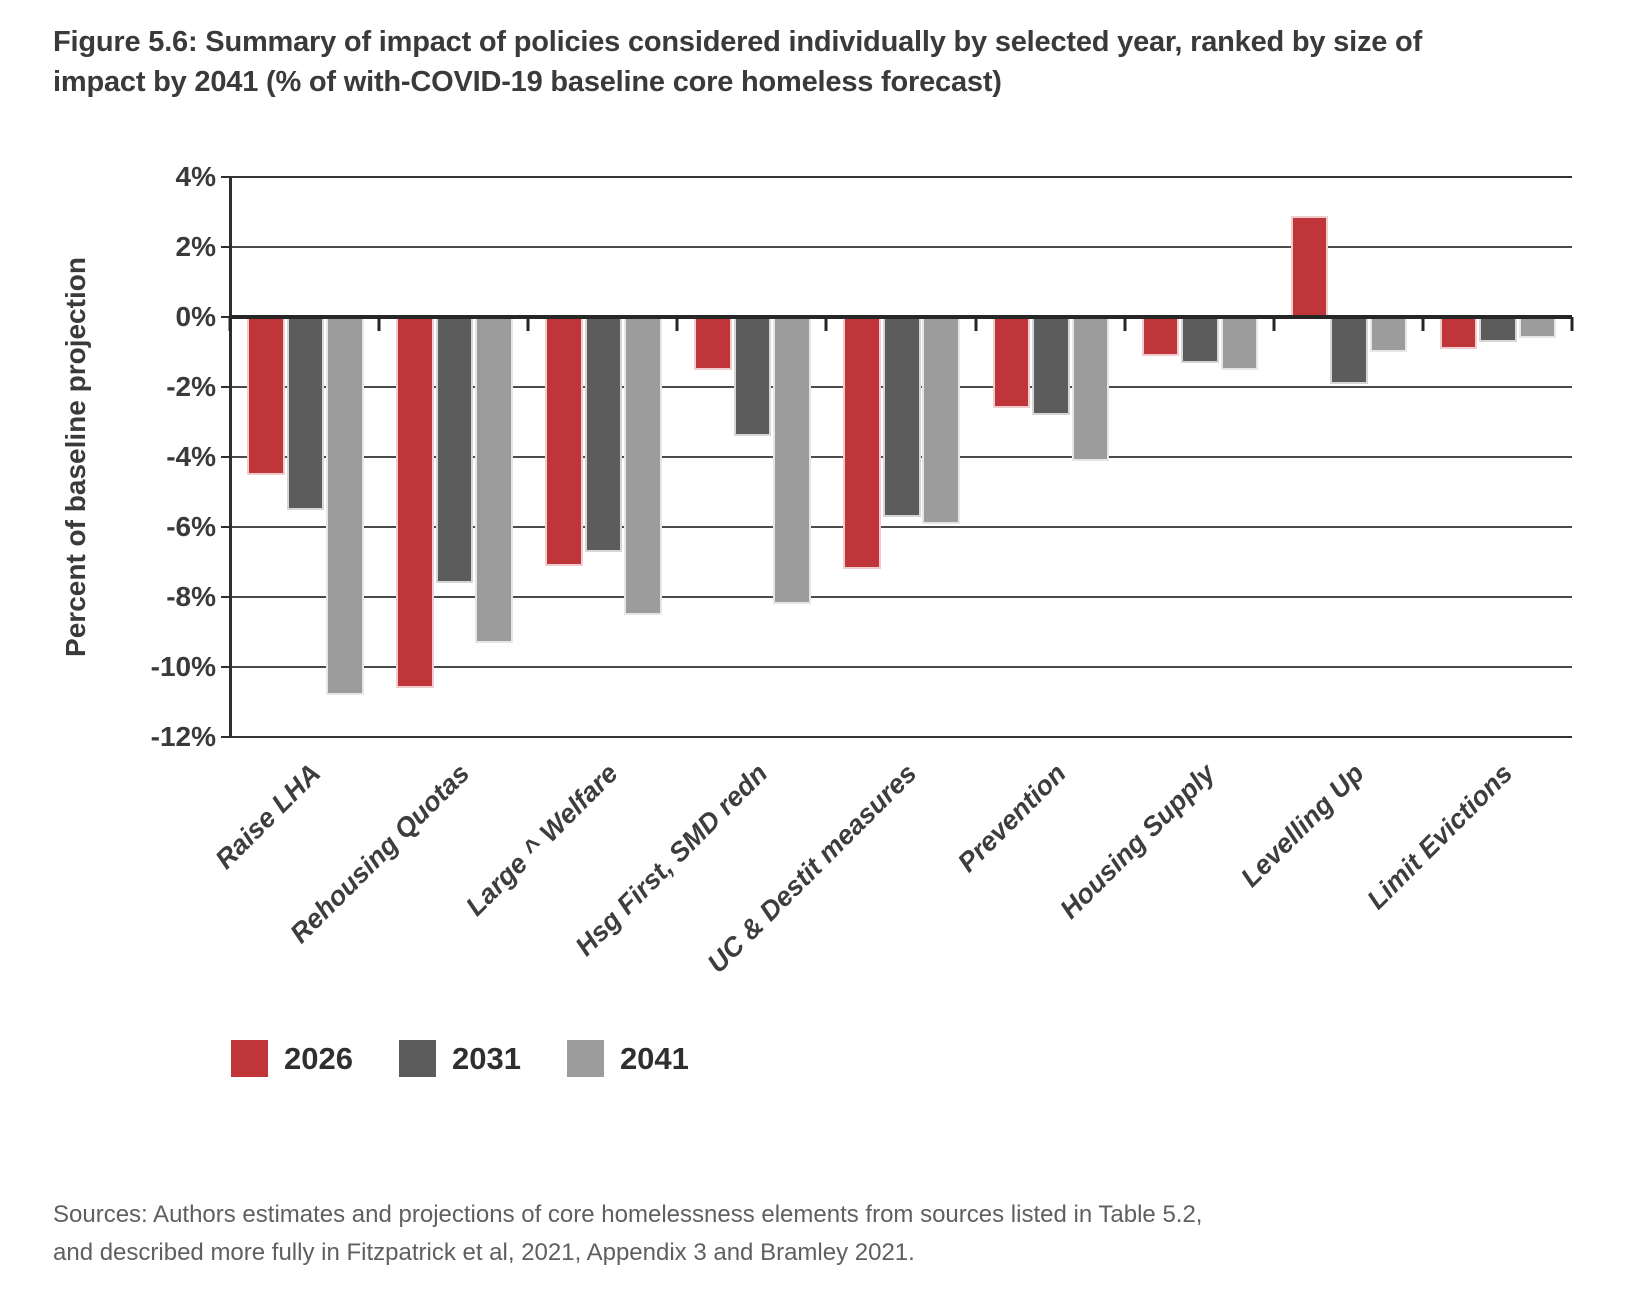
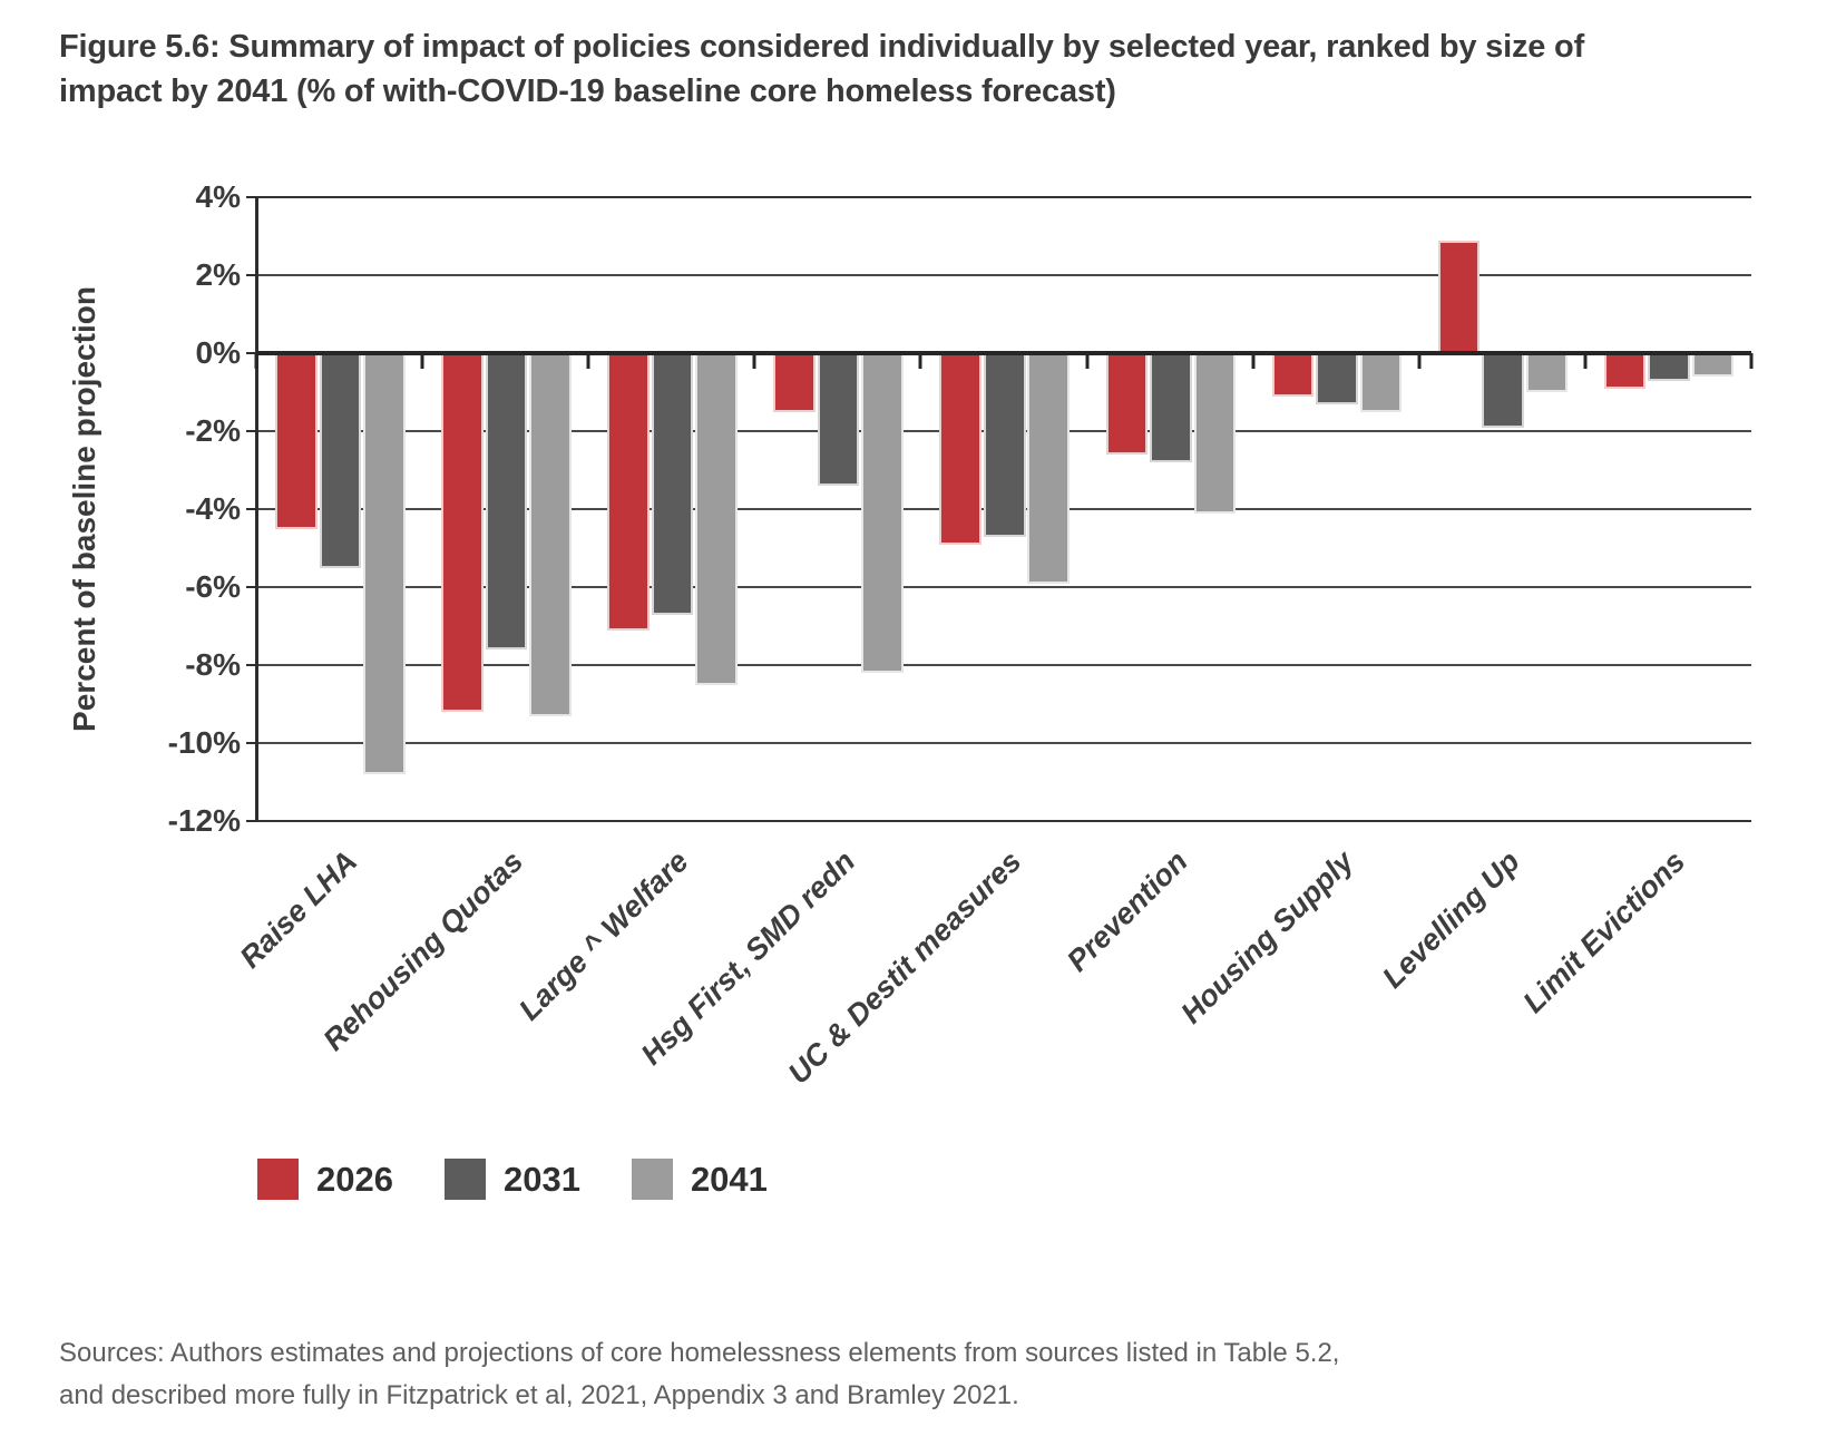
2026/Rehousing Quotas: -10.6% -> -9.2%
2026/UC & Destit measures: -7.2% -> -4.9%
2031/UC & Destit measures: -5.7% -> -4.7%
